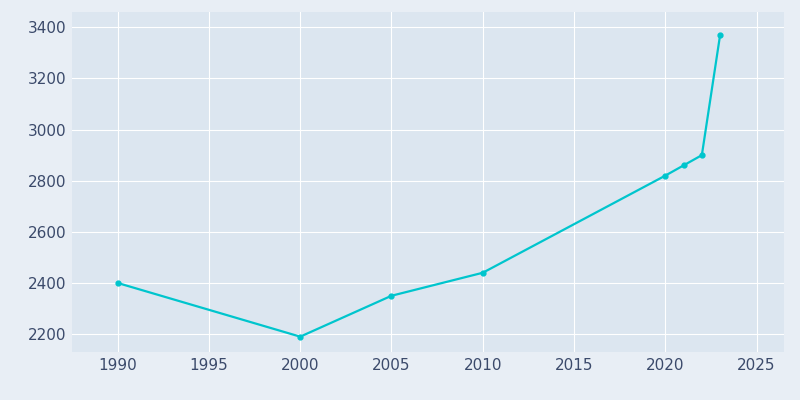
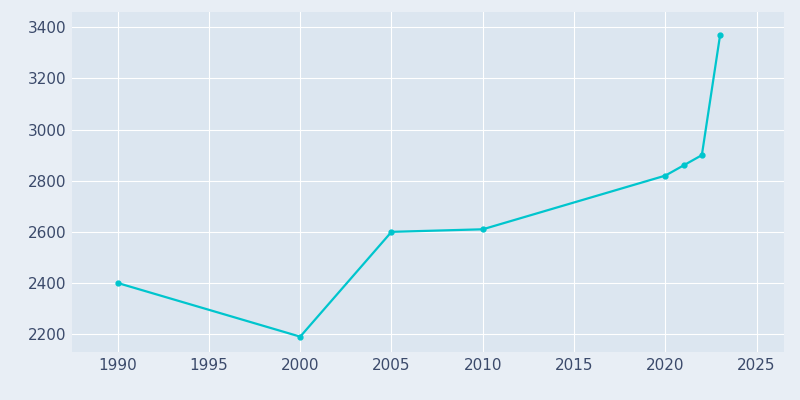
2005: 2350 -> 2600
2010: 2440 -> 2610
